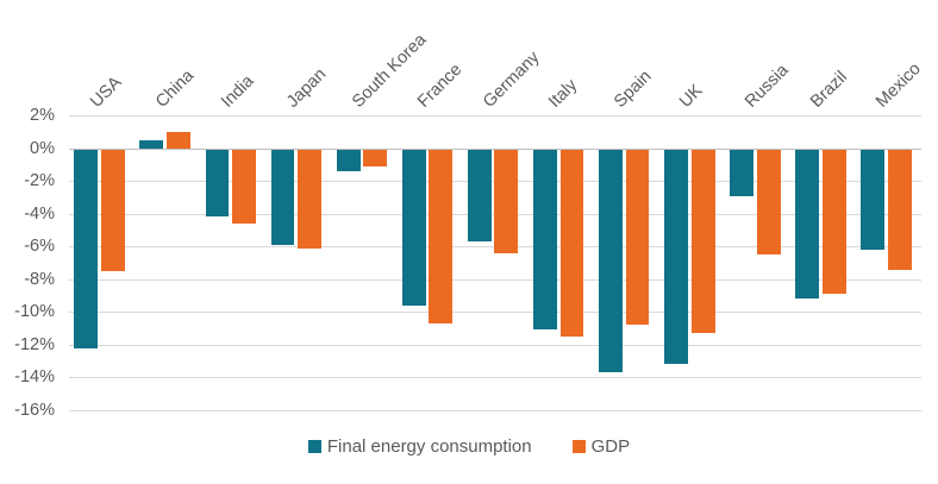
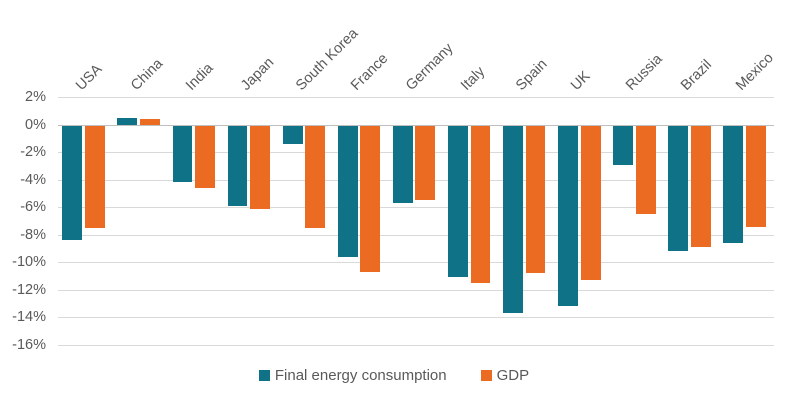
Final energy consumption/USA: -12.2% -> -8.4%
GDP/China: 1.0% -> 0.4%
GDP/South Korea: -1.1% -> -7.5%
GDP/Germany: -6.4% -> -5.5%
Final energy consumption/Mexico: -6.2% -> -8.6%
